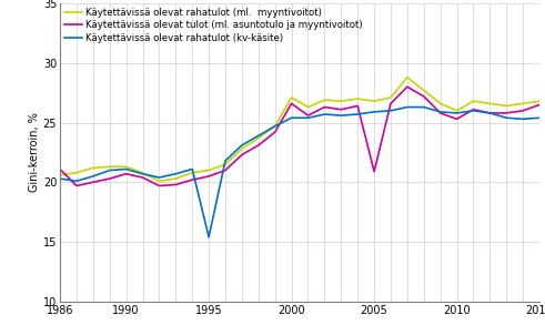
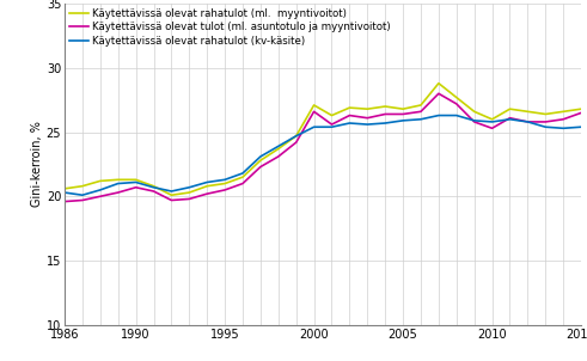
Käytettävissä olevat tulot (ml. asuntotulo ja myyntivoitot)/1986: 21.1 -> 19.6
Käytettävissä olevat rahatulot (kv-käsite)/1995: 15.4 -> 21.3
Käytettävissä olevat tulot (ml. asuntotulo ja myyntivoitot)/2005: 20.9 -> 26.4
